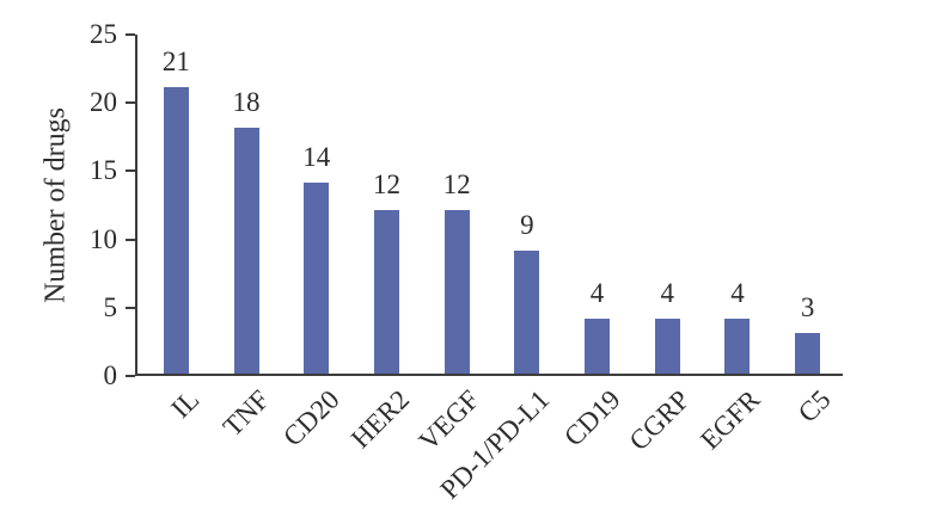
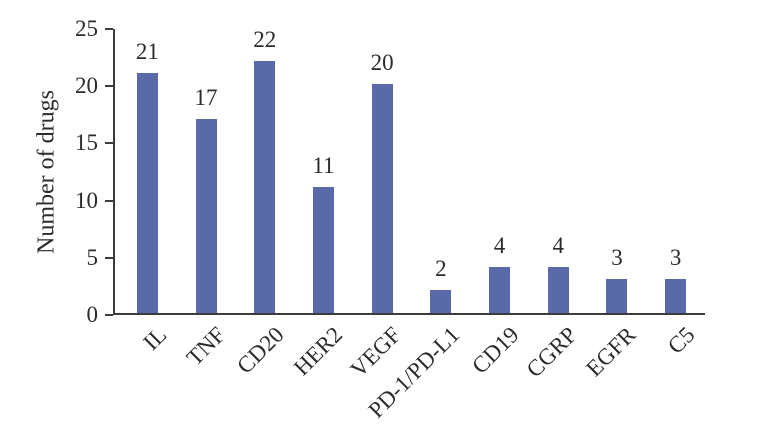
TNF: 18 -> 17
CD20: 14 -> 22
HER2: 12 -> 11
VEGF: 12 -> 20
PD-1/PD-L1: 9 -> 2
EGFR: 4 -> 3
